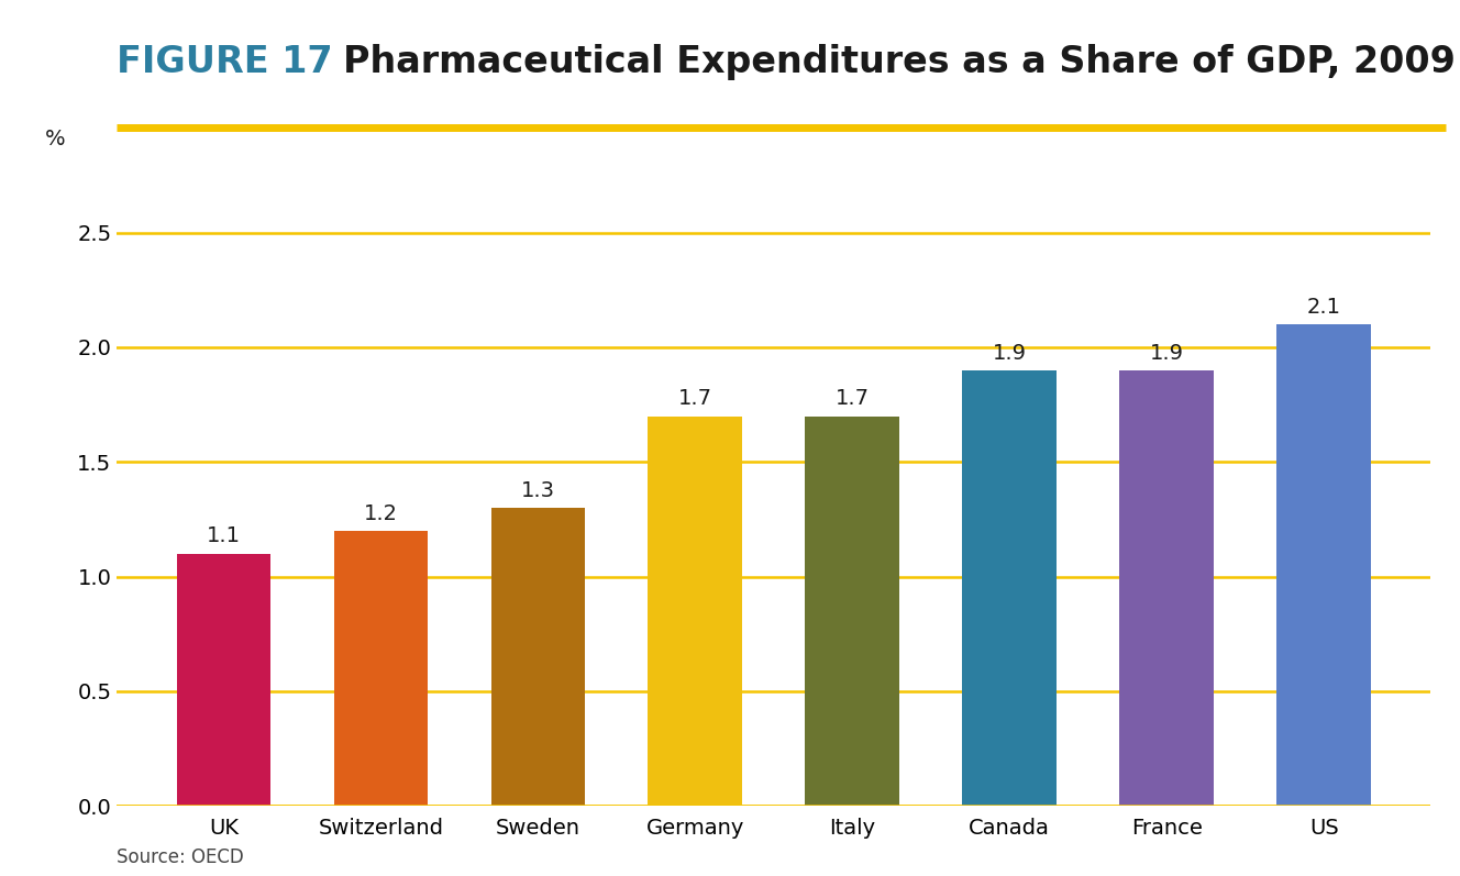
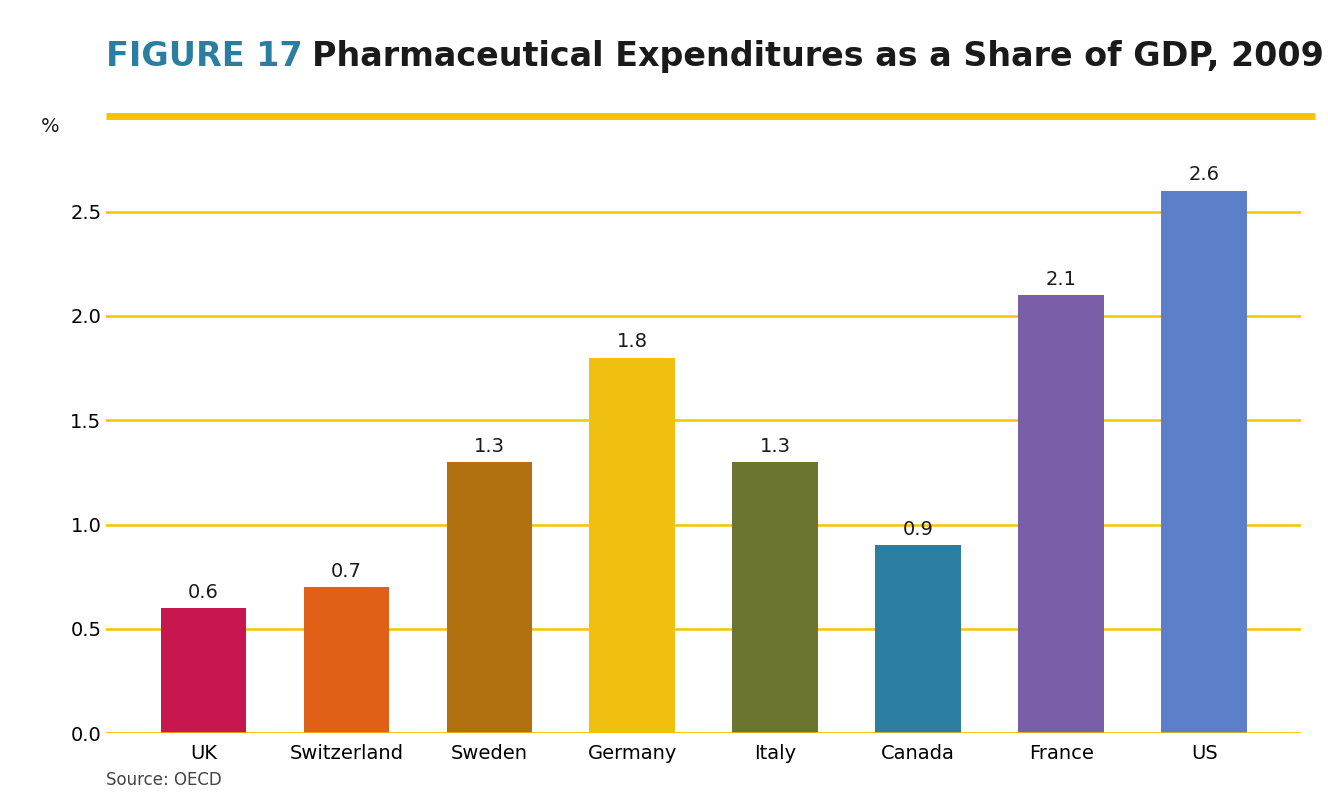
UK: 1.1 -> 0.6
Switzerland: 1.2 -> 0.7
Germany: 1.7 -> 1.8
Italy: 1.7 -> 1.3
Canada: 1.9 -> 0.9
France: 1.9 -> 2.1
US: 2.1 -> 2.6
